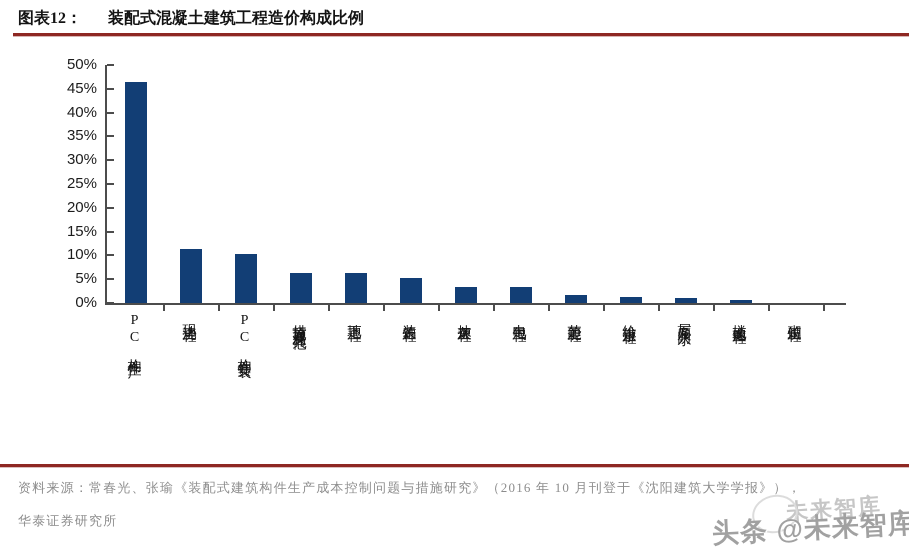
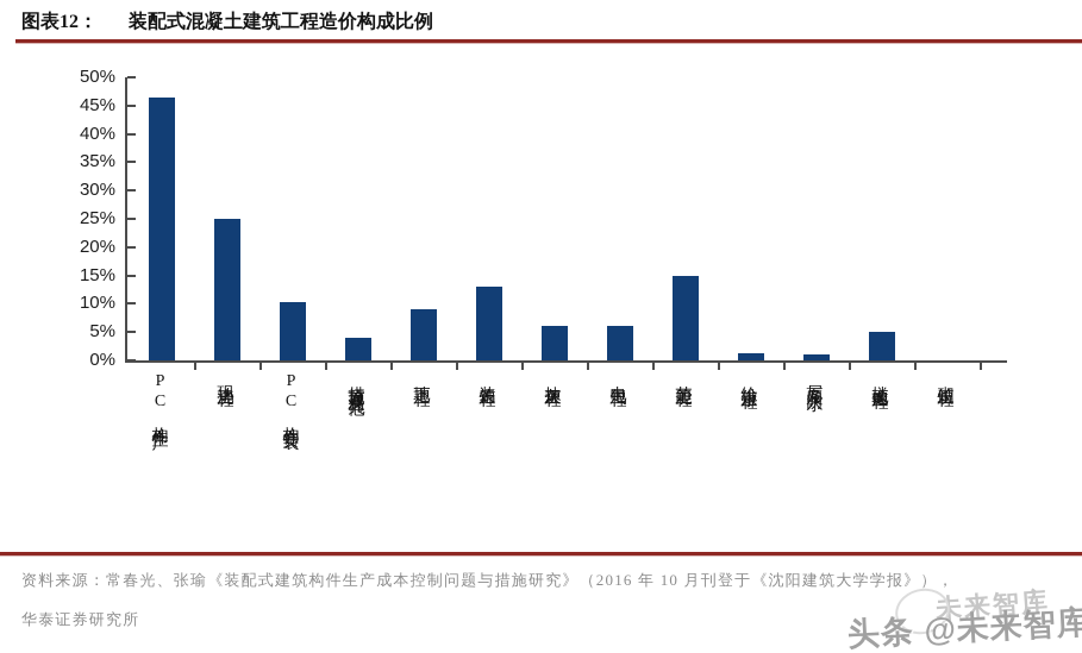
现浇工程: 11% -> 25%
措施项目及其他: 6% -> 4%
地下工程: 6% -> 9%
装饰工程: 5% -> 13%
抹灰工程: 3% -> 6%
电气工程: 3% -> 6%
节能工程: 2% -> 15%
楼地面工程: 1% -> 5%
